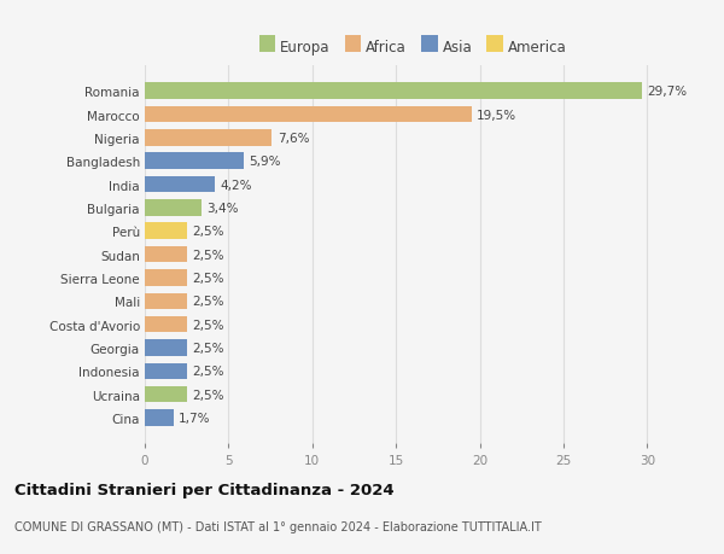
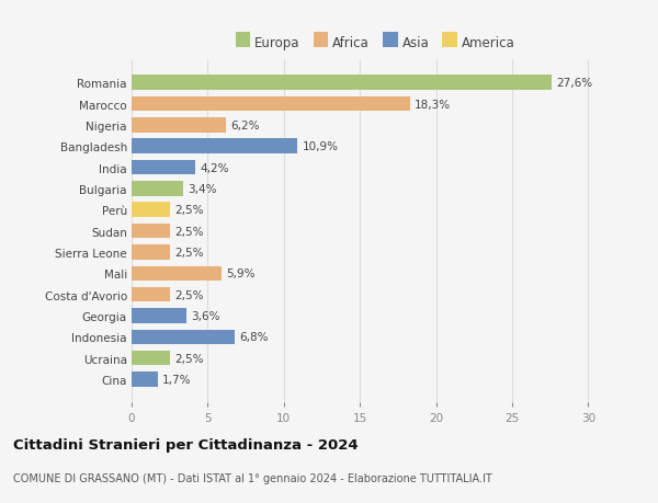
Romania: 29,7% -> 27,6%
Marocco: 19,5% -> 18,3%
Nigeria: 7,6% -> 6,2%
Bangladesh: 5,9% -> 10,9%
Mali: 2,5% -> 5,9%
Georgia: 2,5% -> 3,6%
Indonesia: 2,5% -> 6,8%
